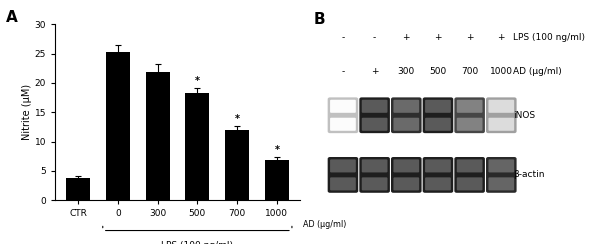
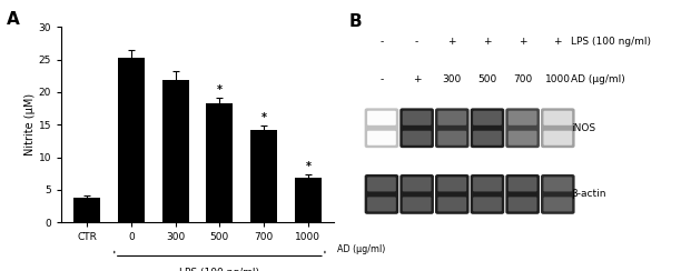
700: 12.0 -> 14.2
